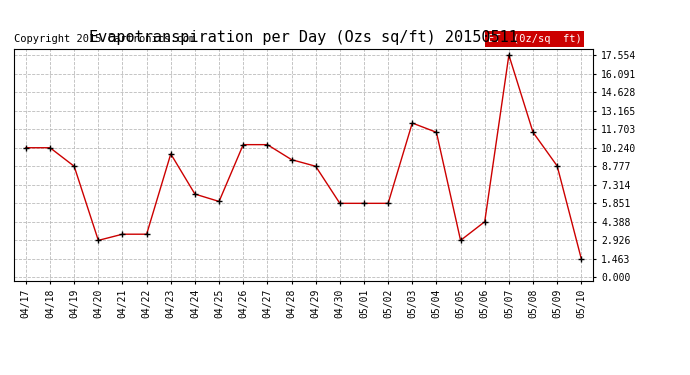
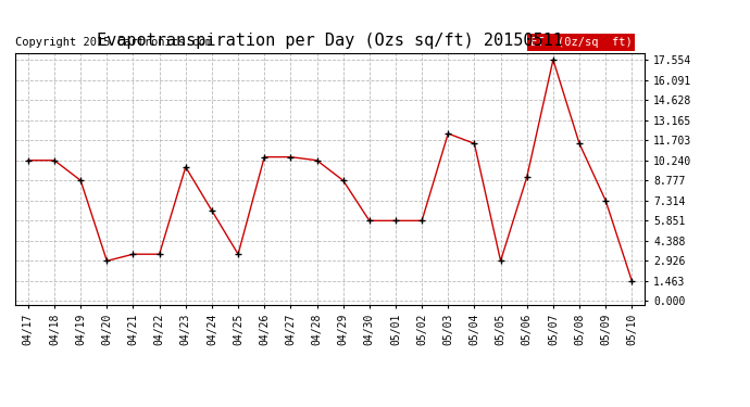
04/25: 6.0 -> 3.4
04/28: 9.3 -> 10.2
05/06: 4.4 -> 9.0
05/09: 8.8 -> 7.3
